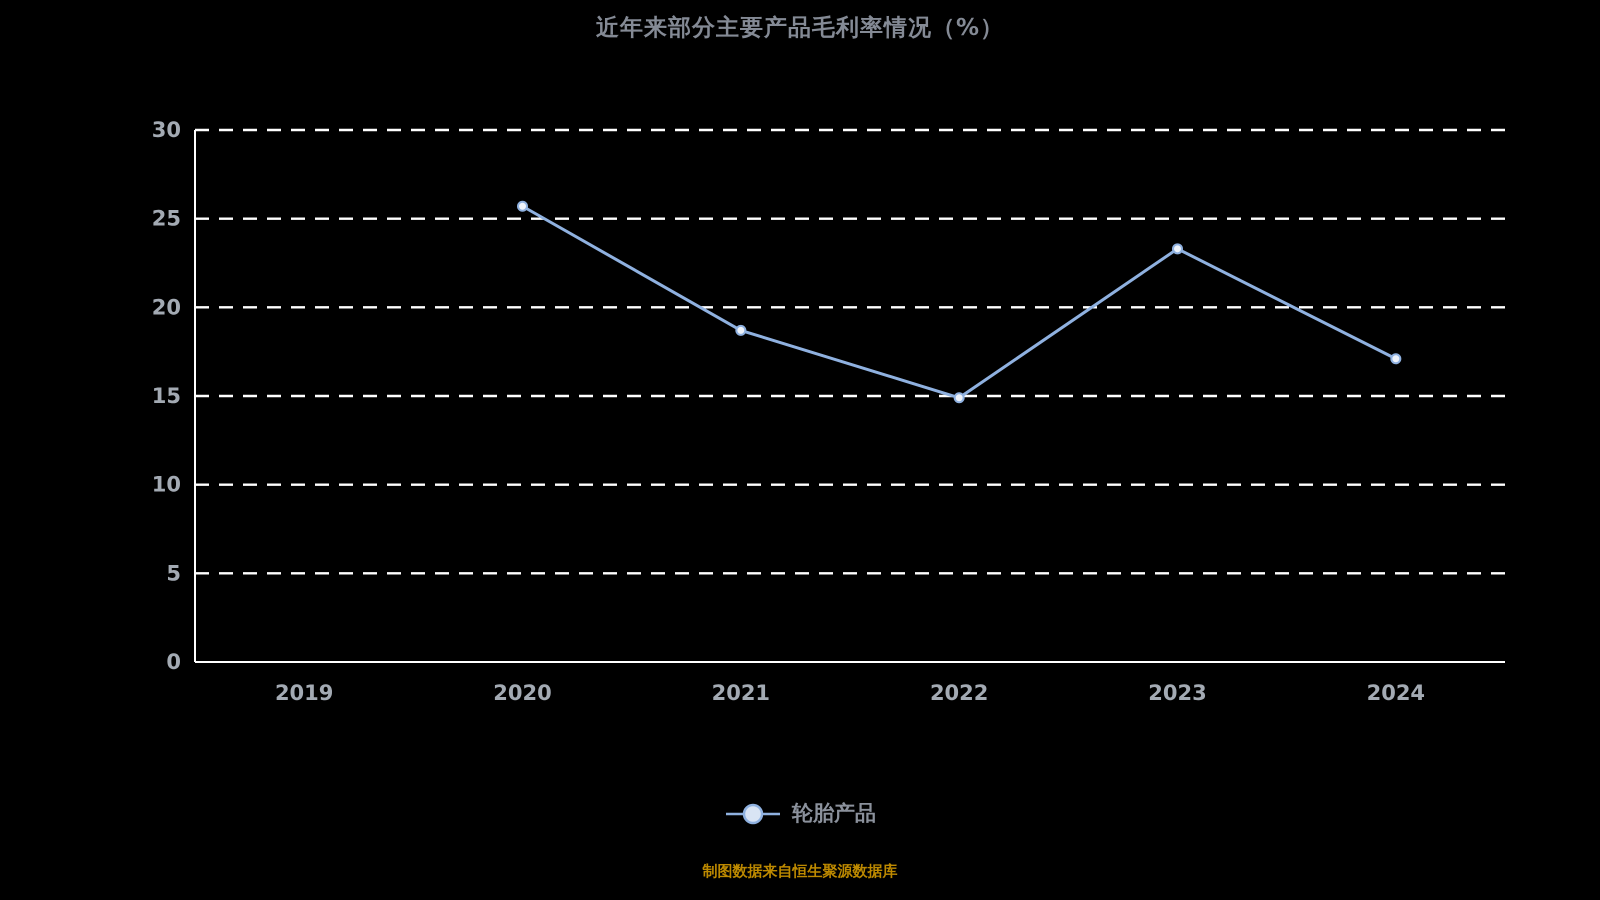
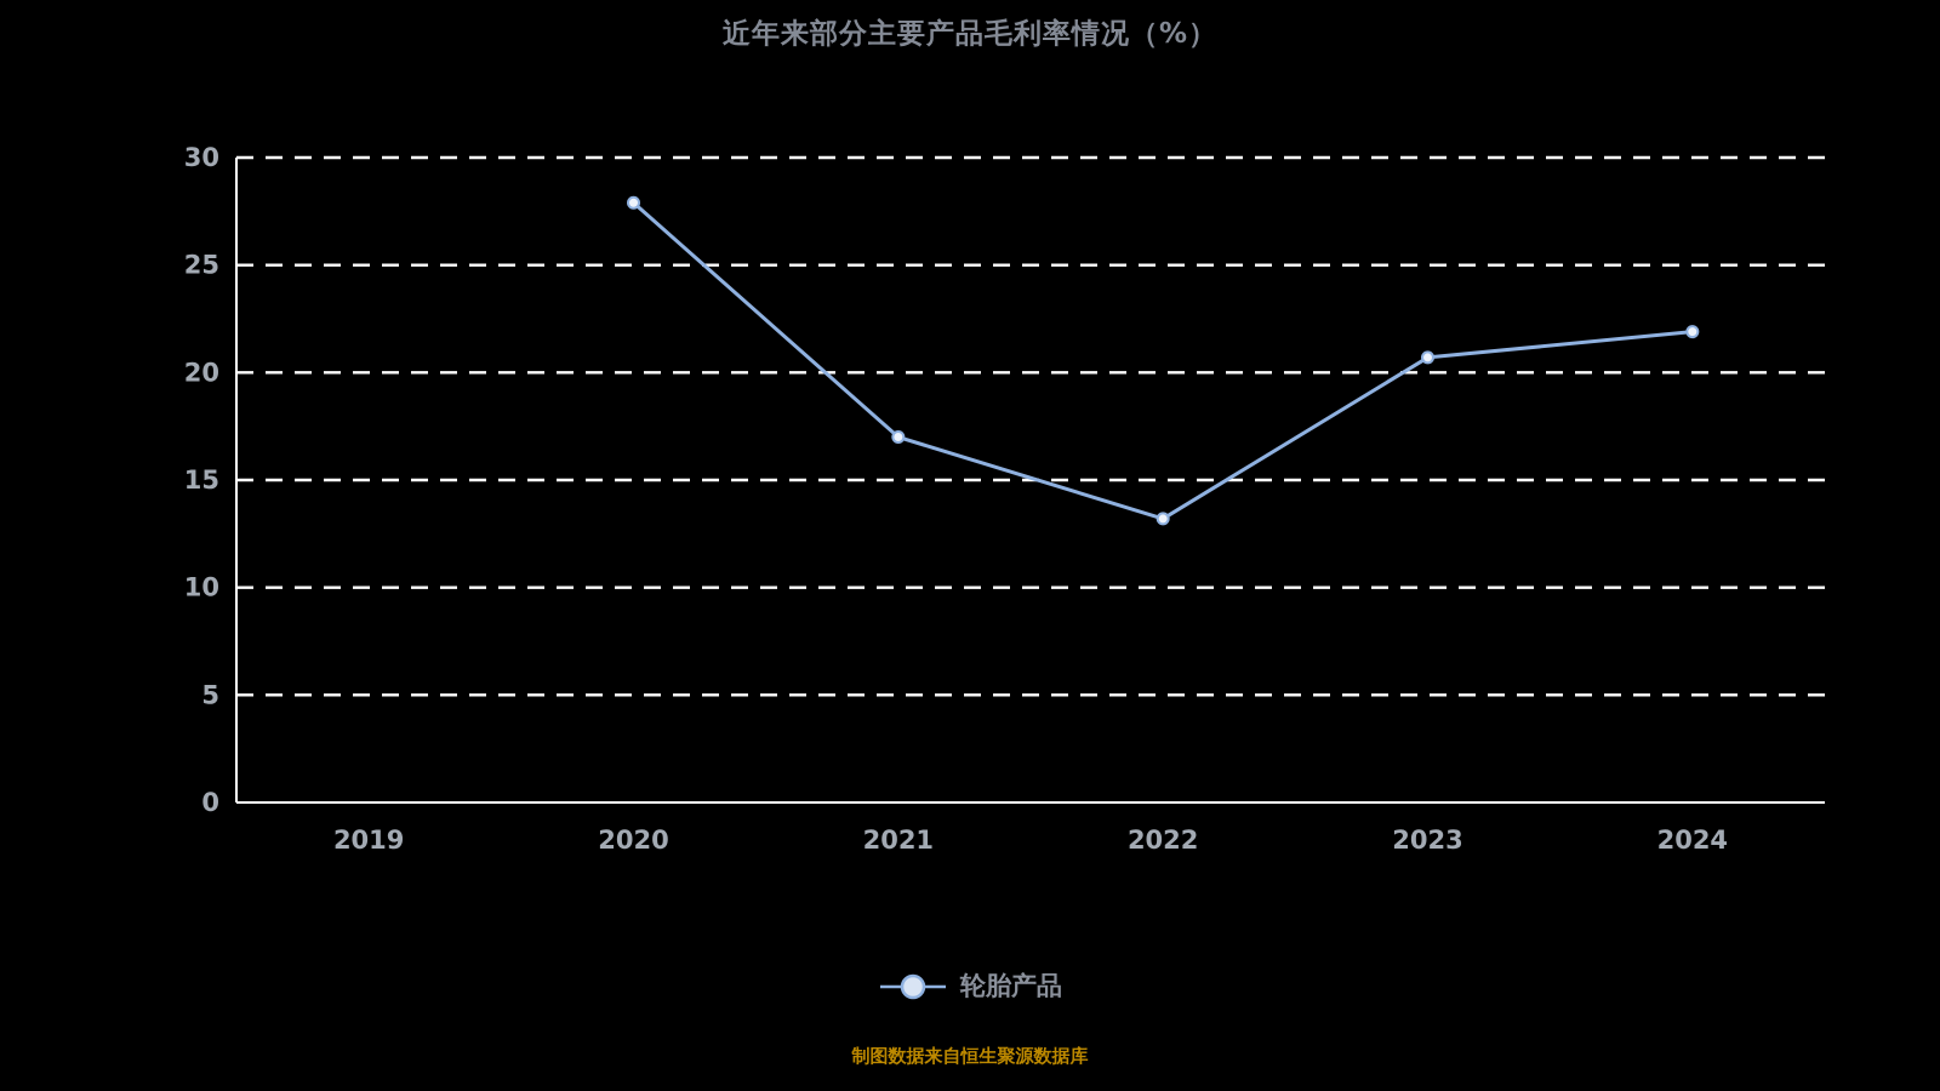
2020: 25.7 -> 27.9
2021: 18.7 -> 17.0
2022: 14.9 -> 13.2
2023: 23.3 -> 20.7
2024: 17.1 -> 21.9
